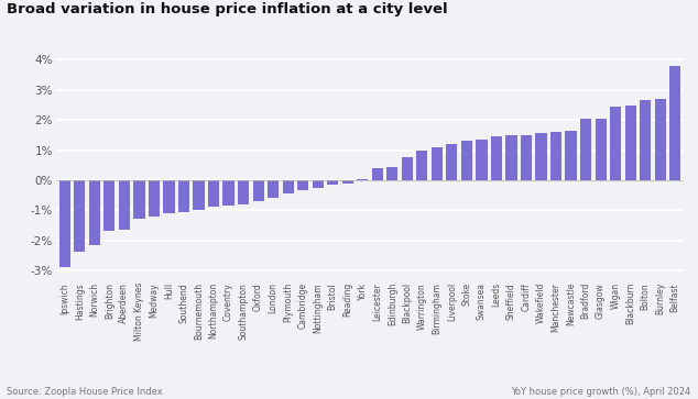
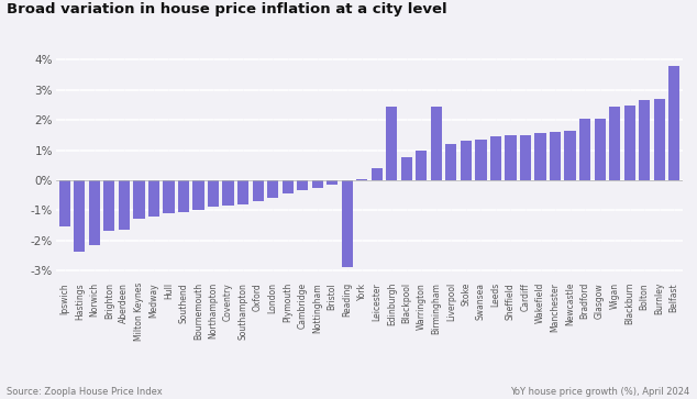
Ipswich: -2.90% -> -1.55%
Reading: -0.10% -> -2.90%
Edinburgh: 0.45% -> 2.45%
Birmingham: 1.10% -> 2.45%
